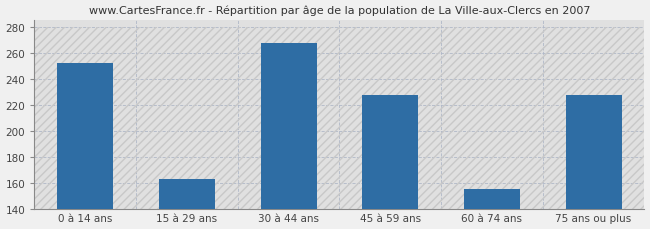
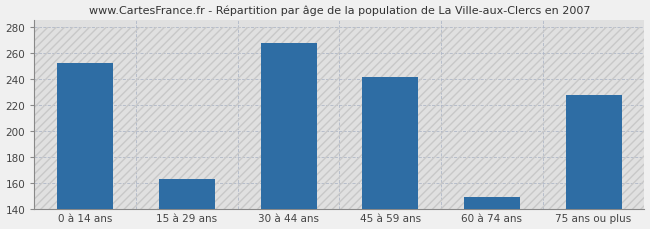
45 à 59 ans: 227 -> 241
60 à 74 ans: 155 -> 149
